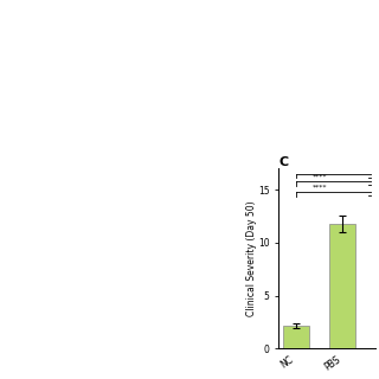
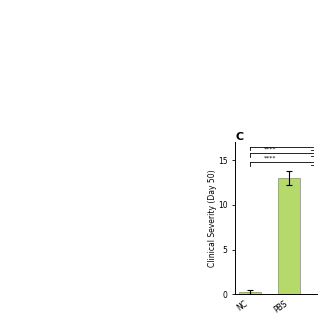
NC: 2.2 -> 0.3
PBS: 11.8 -> 13.0
